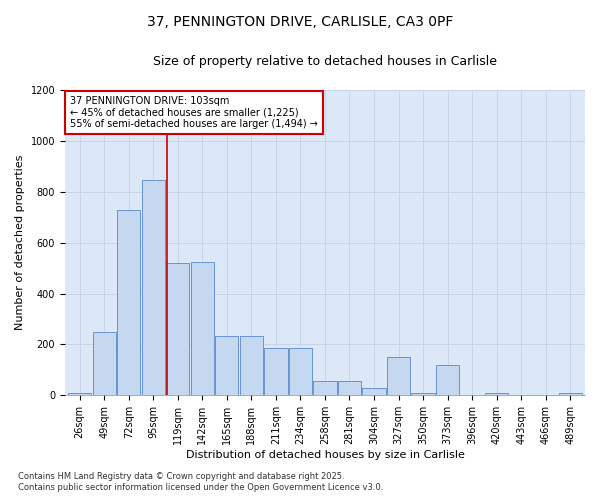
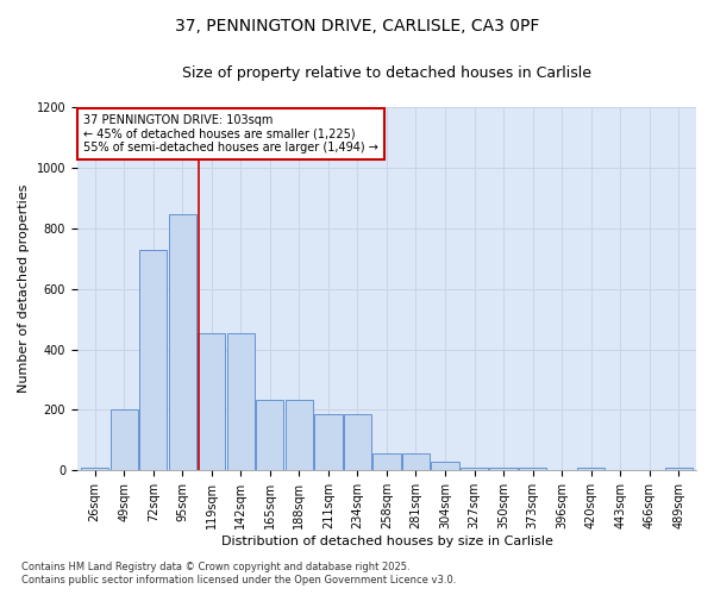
49sqm: 250 -> 200
119sqm: 520 -> 455
142sqm: 525 -> 455
327sqm: 150 -> 10
373sqm: 120 -> 10
